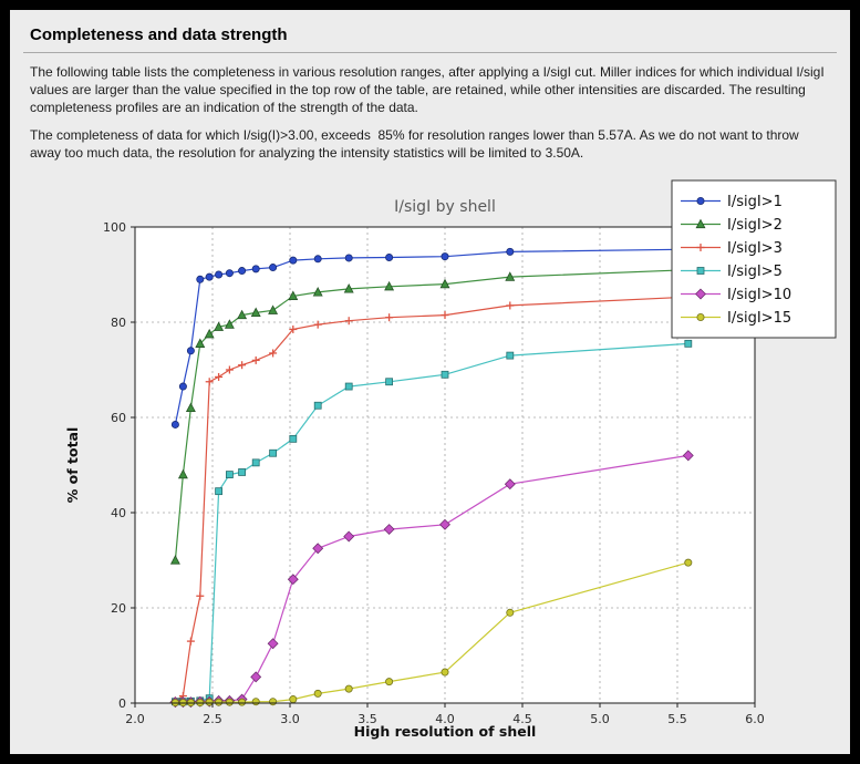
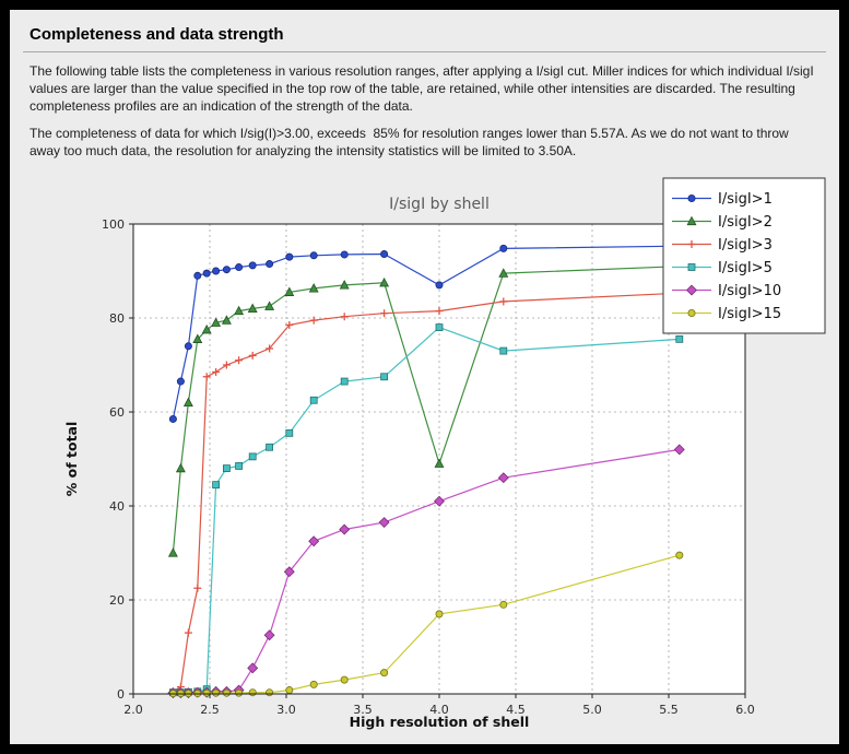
I/sigI>1/4.0: 94 -> 87
I/sigI>2/4.0: 88 -> 49
I/sigI>5/4.0: 69 -> 78
I/sigI>10/4.0: 38 -> 41
I/sigI>15/4.0: 6 -> 17
